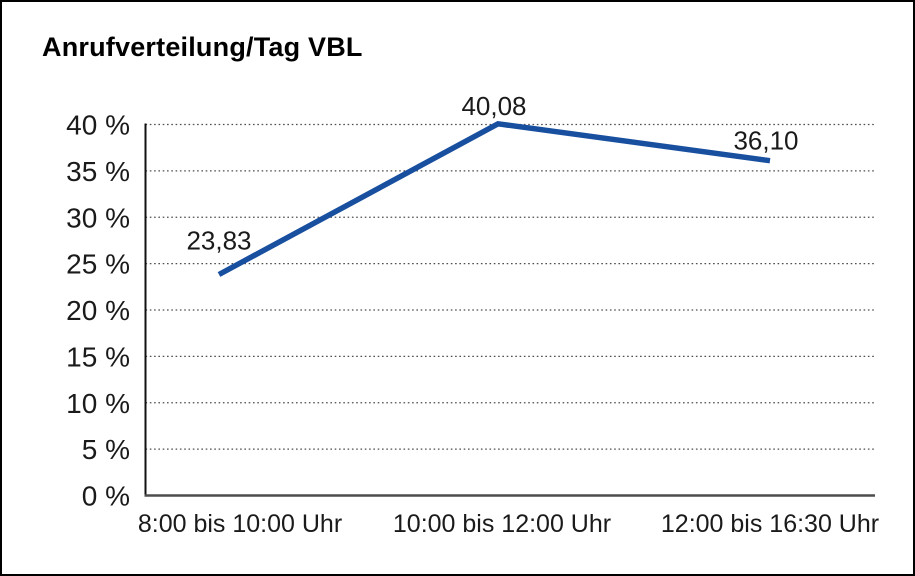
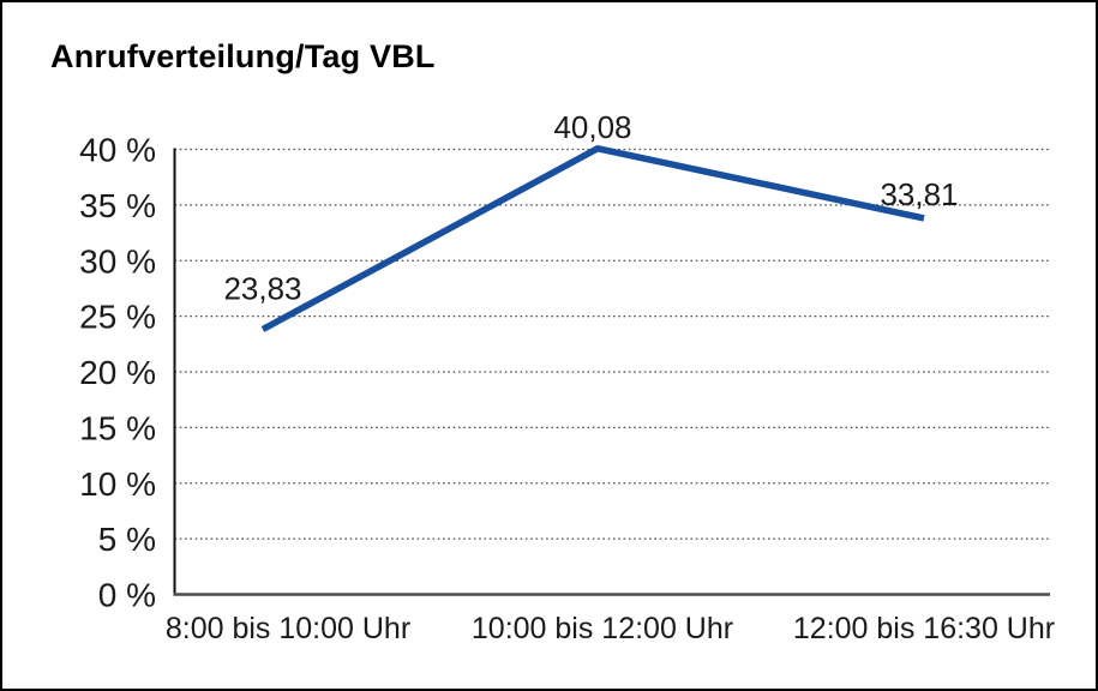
12:00 bis 16:30 Uhr: 36,10 -> 33,81
